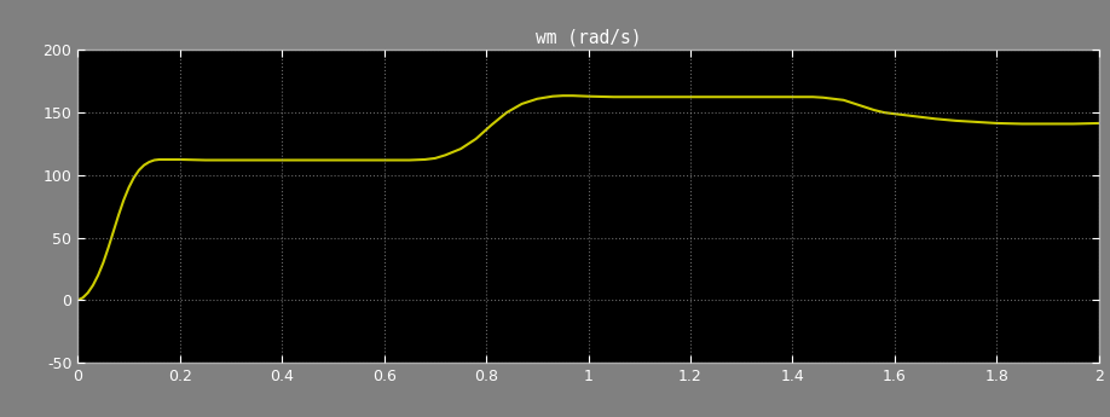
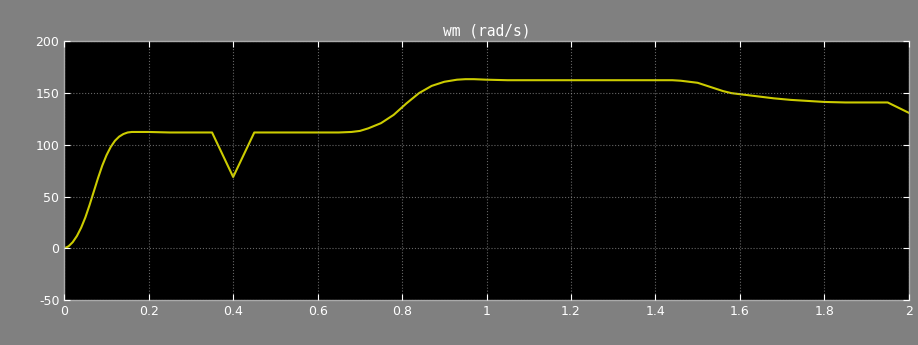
0.4: 112 -> 69
2: 142 -> 131
